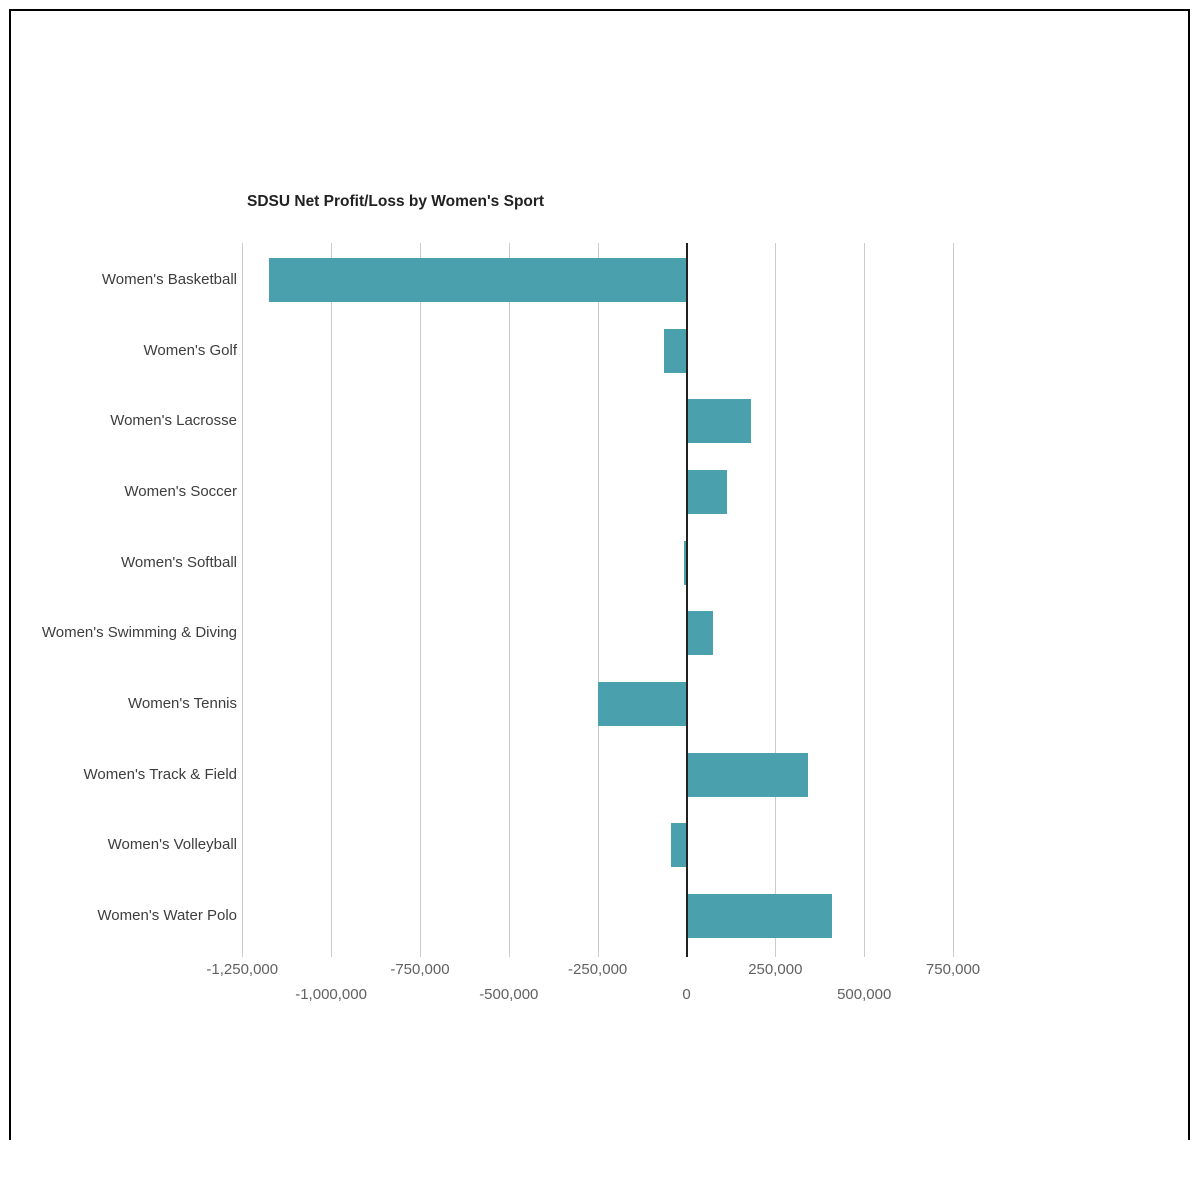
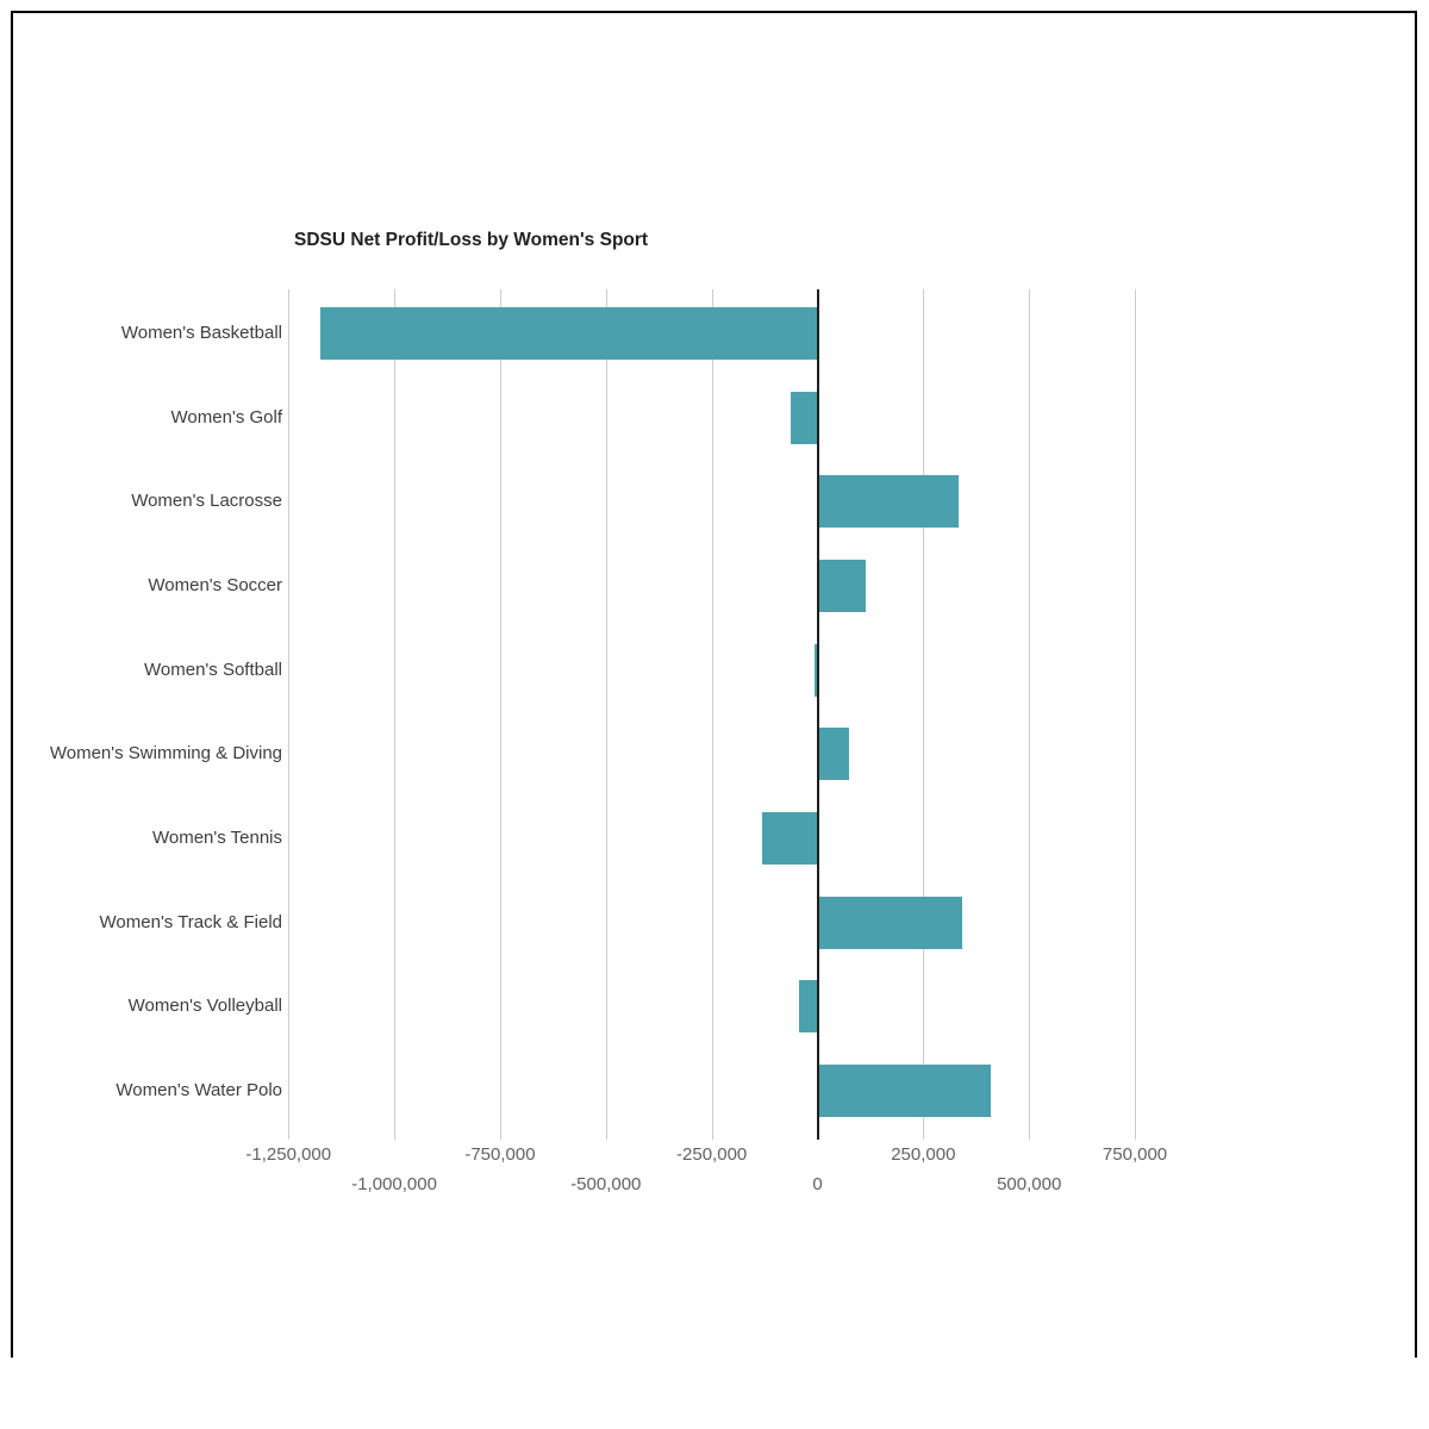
Women's Lacrosse: 180000 -> 330000
Women's Tennis: -250000 -> -130000
